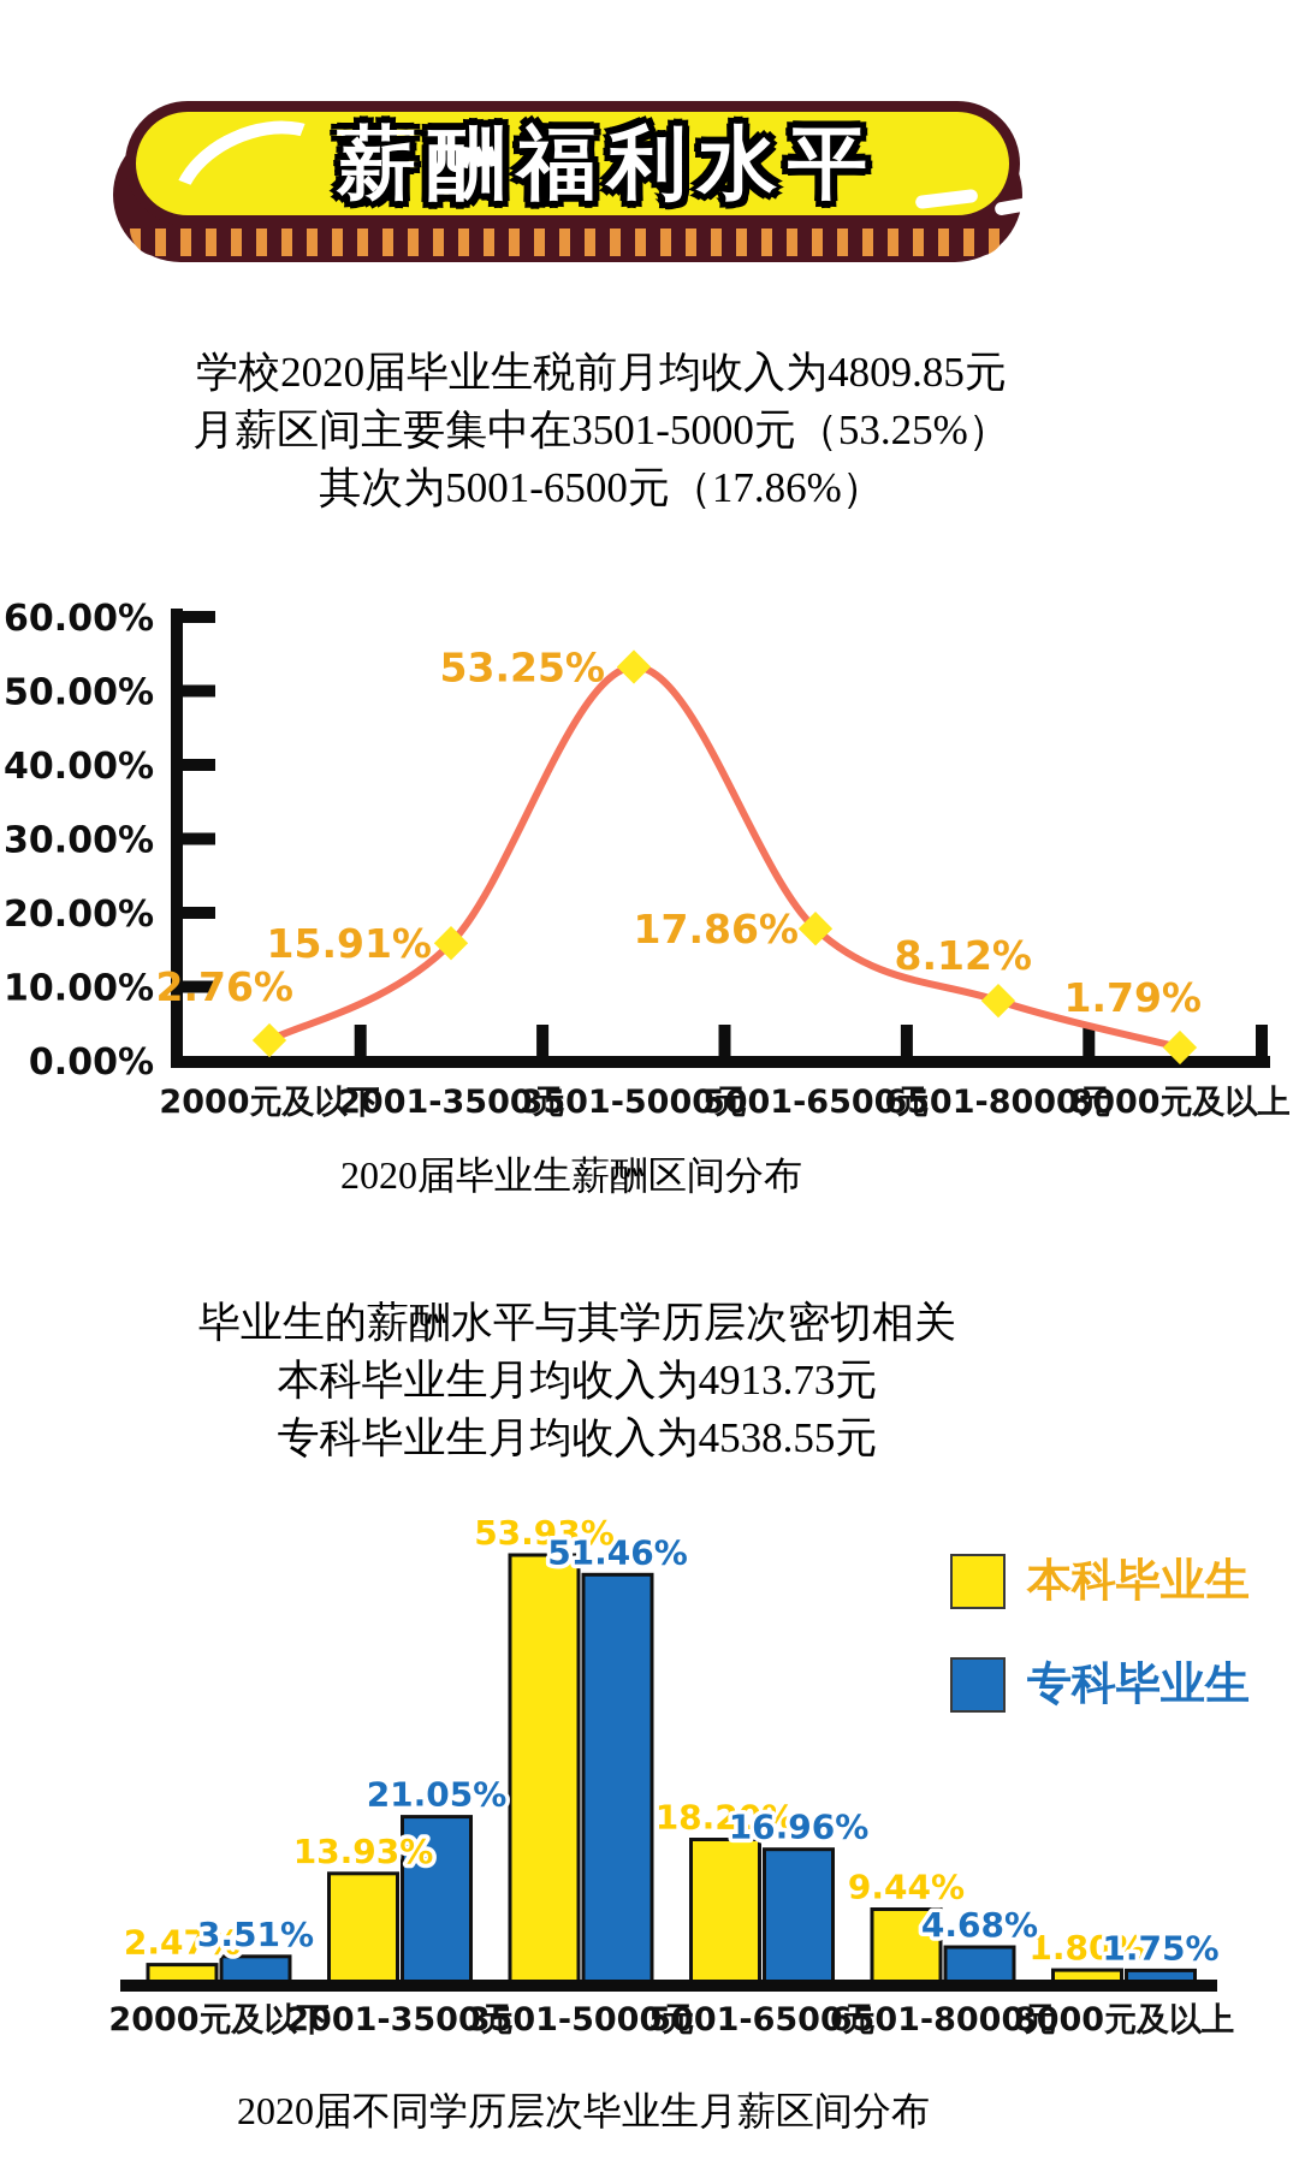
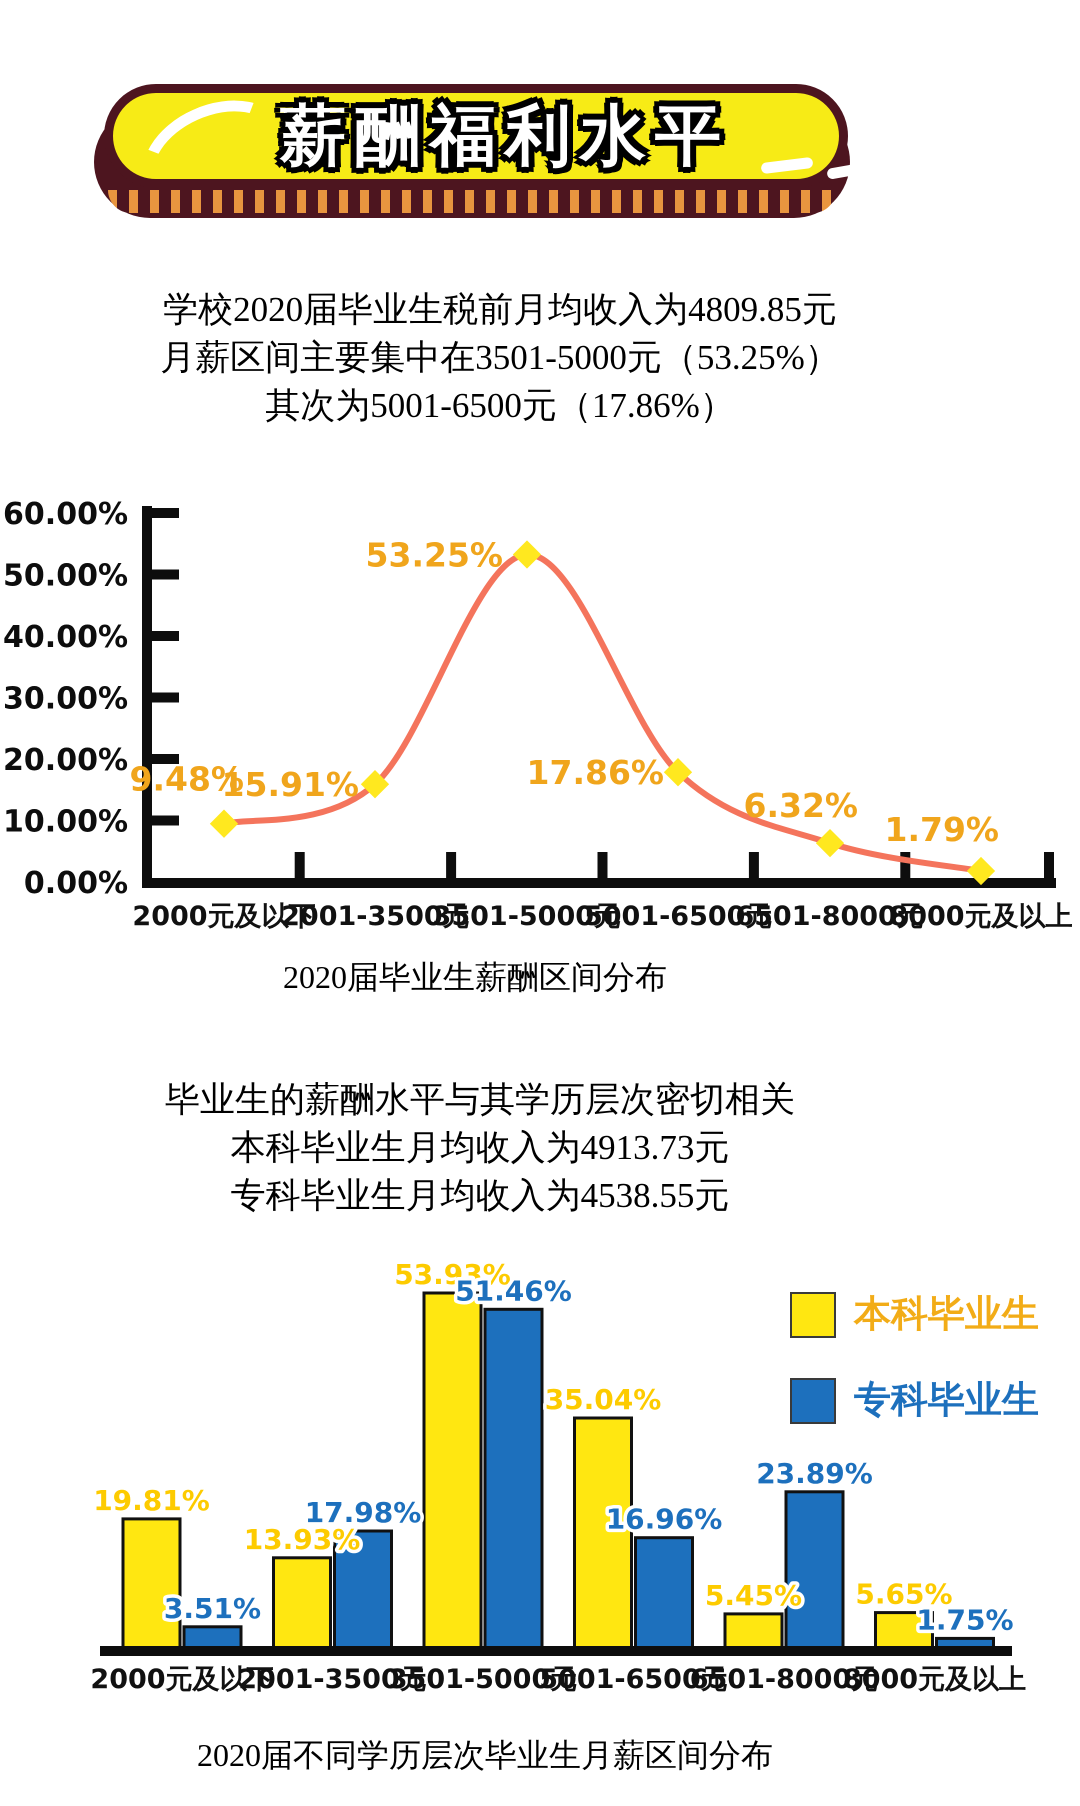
2020届毕业生薪酬区间分布/2000元及以下: 2.76% -> 9.48%
2020届毕业生薪酬区间分布/6501-8000元: 8.12% -> 6.32%
2020届不同学历层次毕业生月薪区间分布/本科毕业生/2000元及以下: 2.47% -> 19.81%
2020届不同学历层次毕业生月薪区间分布/专科毕业生/2001-3500元: 21.05% -> 17.98%
2020届不同学历层次毕业生月薪区间分布/本科毕业生/5001-6500元: 18.20% -> 35.04%
2020届不同学历层次毕业生月薪区间分布/本科毕业生/6501-8000元: 9.44% -> 5.45%
2020届不同学历层次毕业生月薪区间分布/专科毕业生/6501-8000元: 4.68% -> 23.89%
2020届不同学历层次毕业生月薪区间分布/本科毕业生/8000元及以上: 1.80% -> 5.65%
